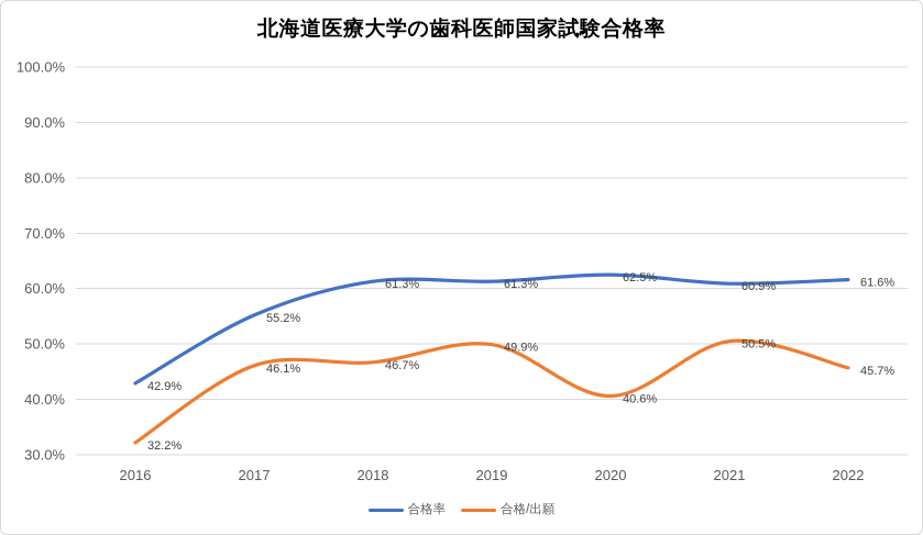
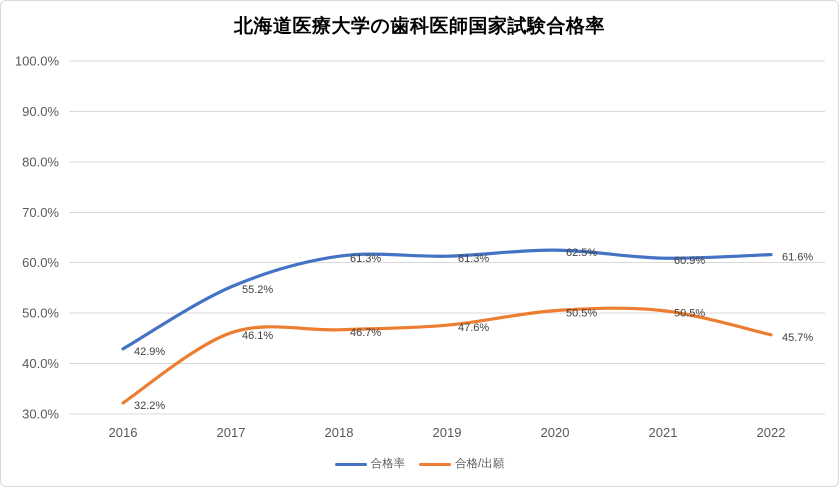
合格/出願/2019: 49.9% -> 47.6%
合格/出願/2020: 40.6% -> 50.5%
